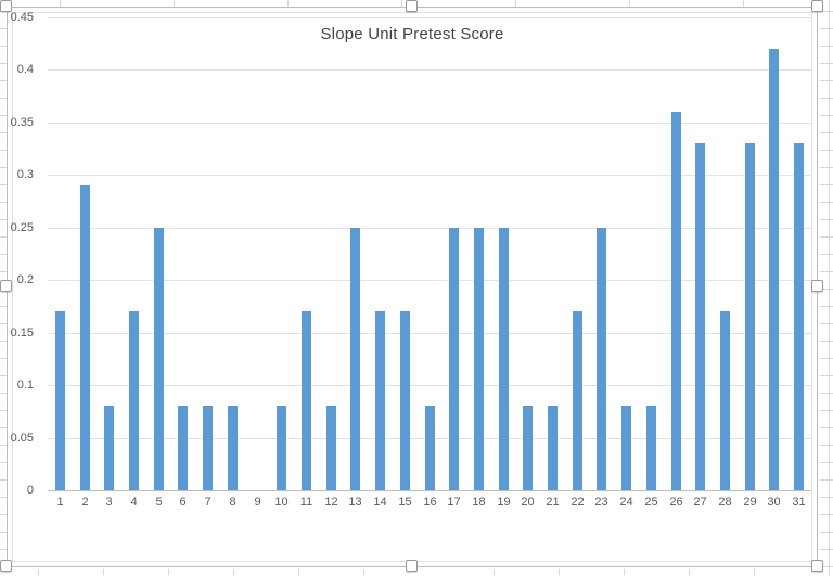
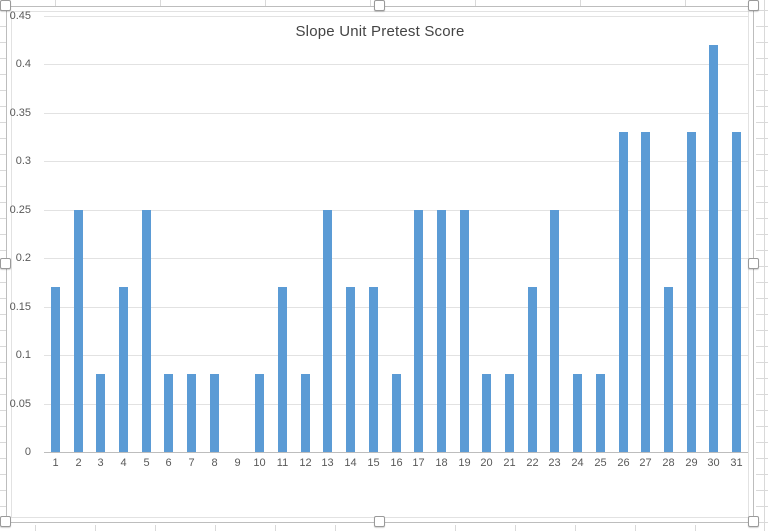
2: 0.29 -> 0.25
26: 0.36 -> 0.33
